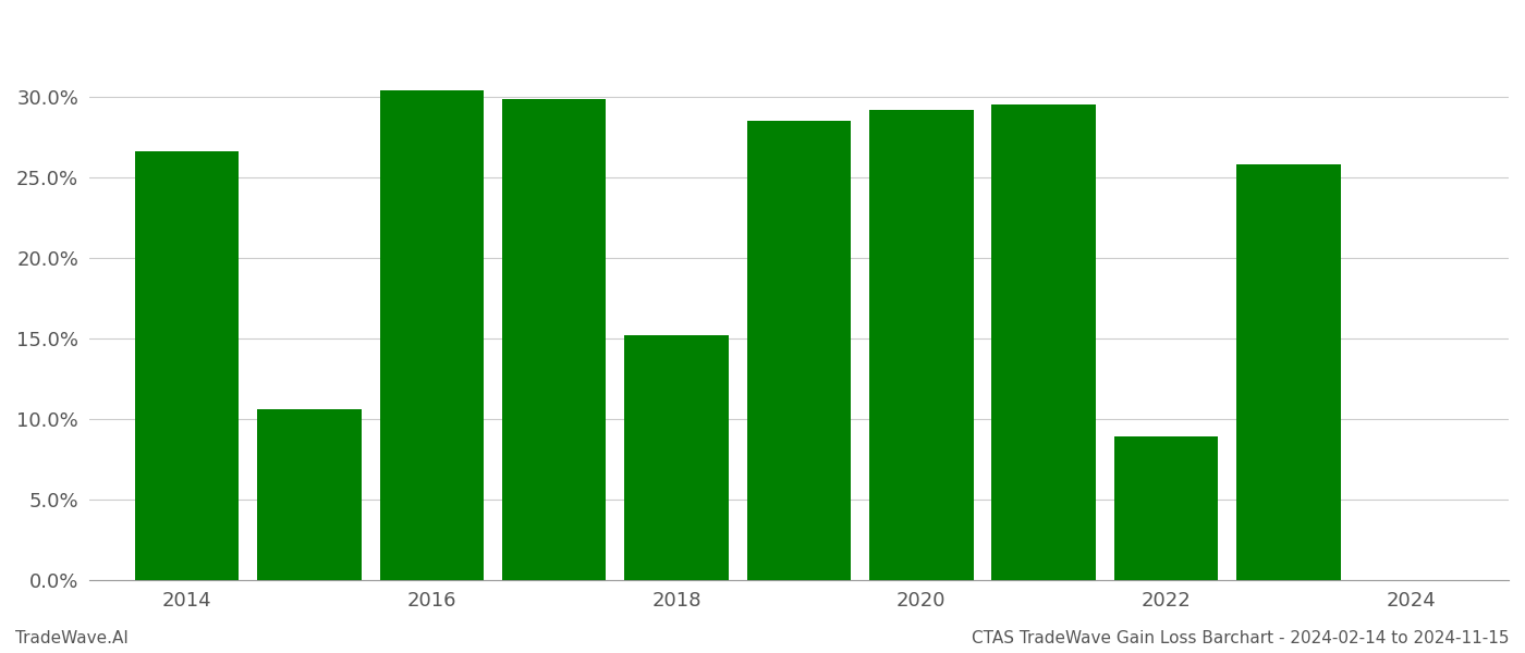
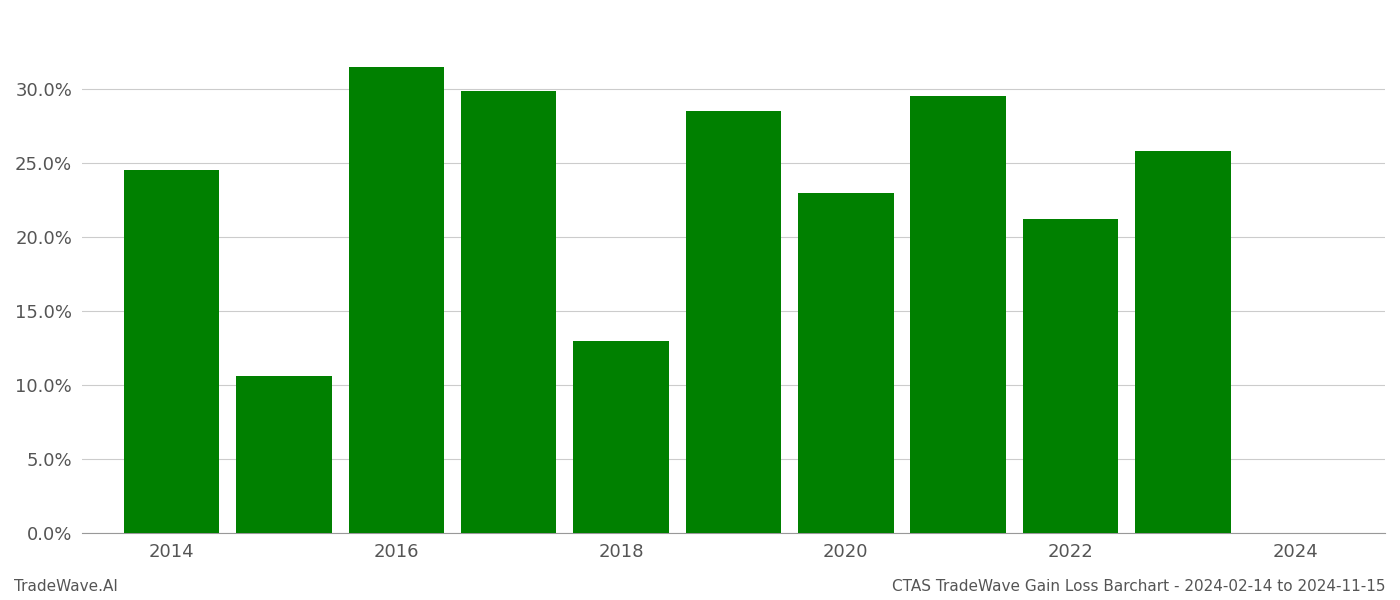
2014: 26.6% -> 24.5%
2016: 30.4% -> 31.5%
2018: 15.2% -> 13.0%
2020: 29.2% -> 23.0%
2022: 8.9% -> 21.2%
